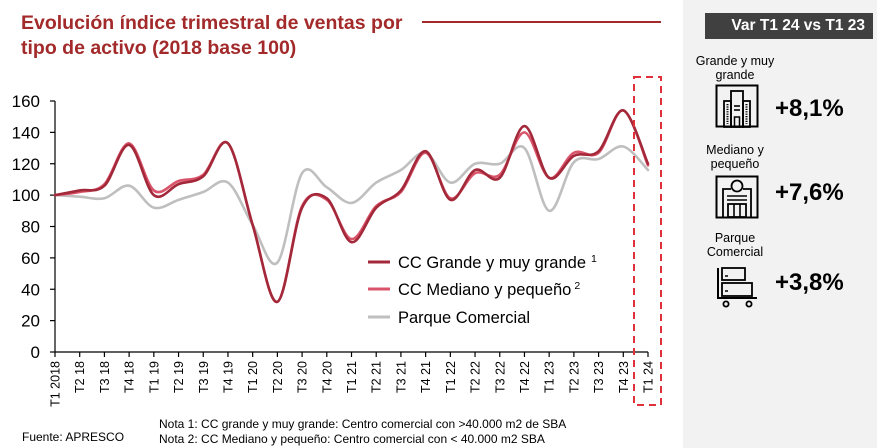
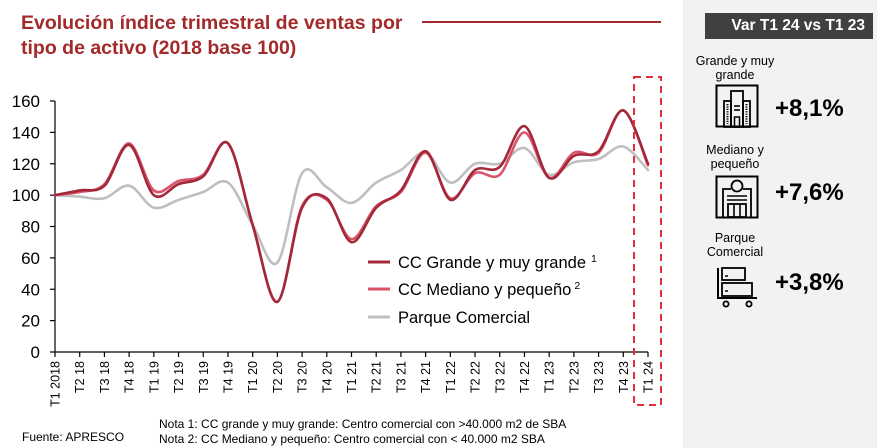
CC Grande y muy grande/T3 22: 111 -> 118
Parque Comercial/T1 23: 90 -> 113
